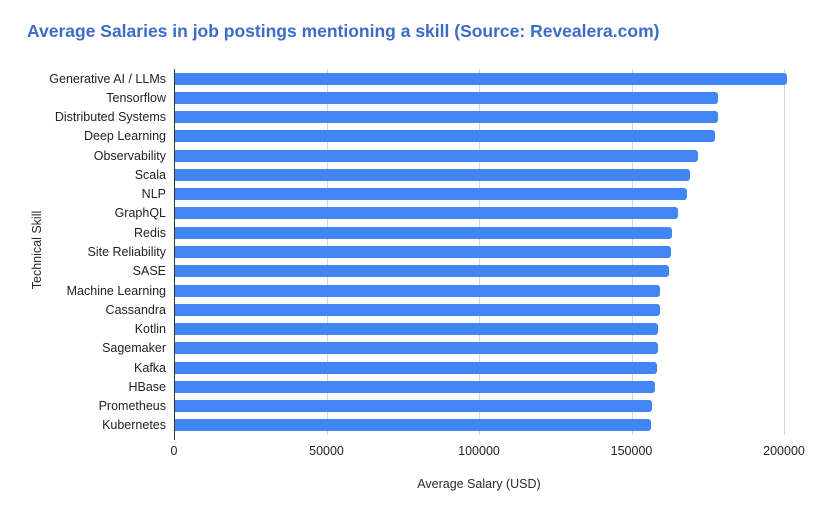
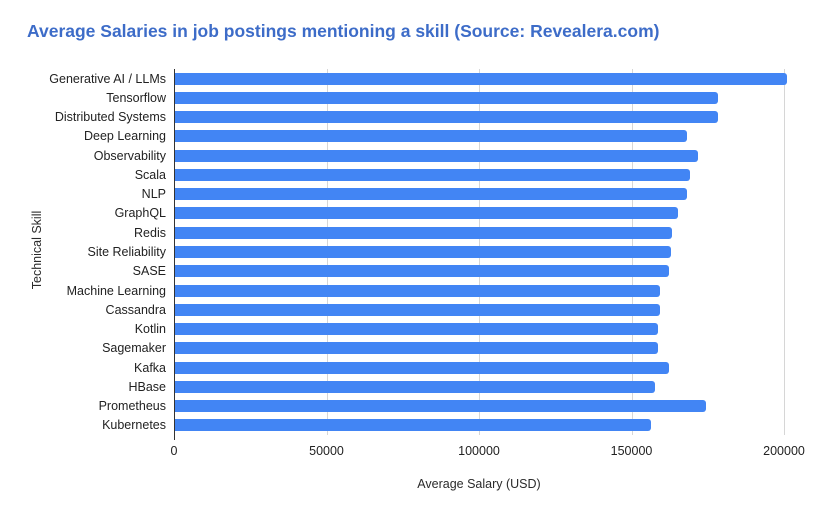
Deep Learning: 177000 -> 168000
Kafka: 158000 -> 162000
Prometheus: 156000 -> 174000
